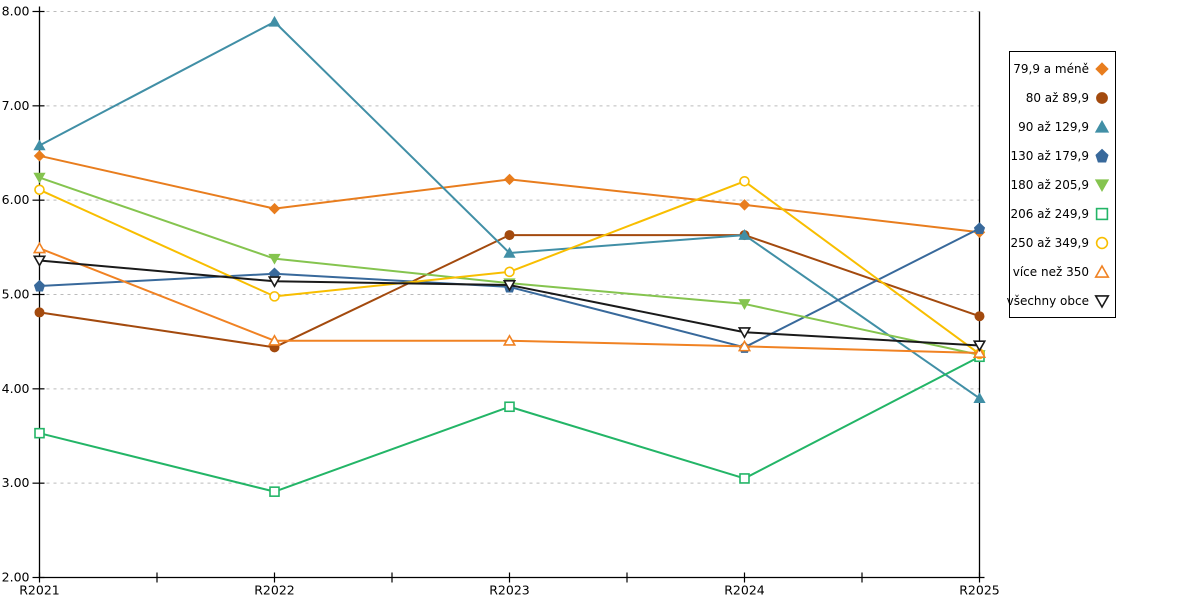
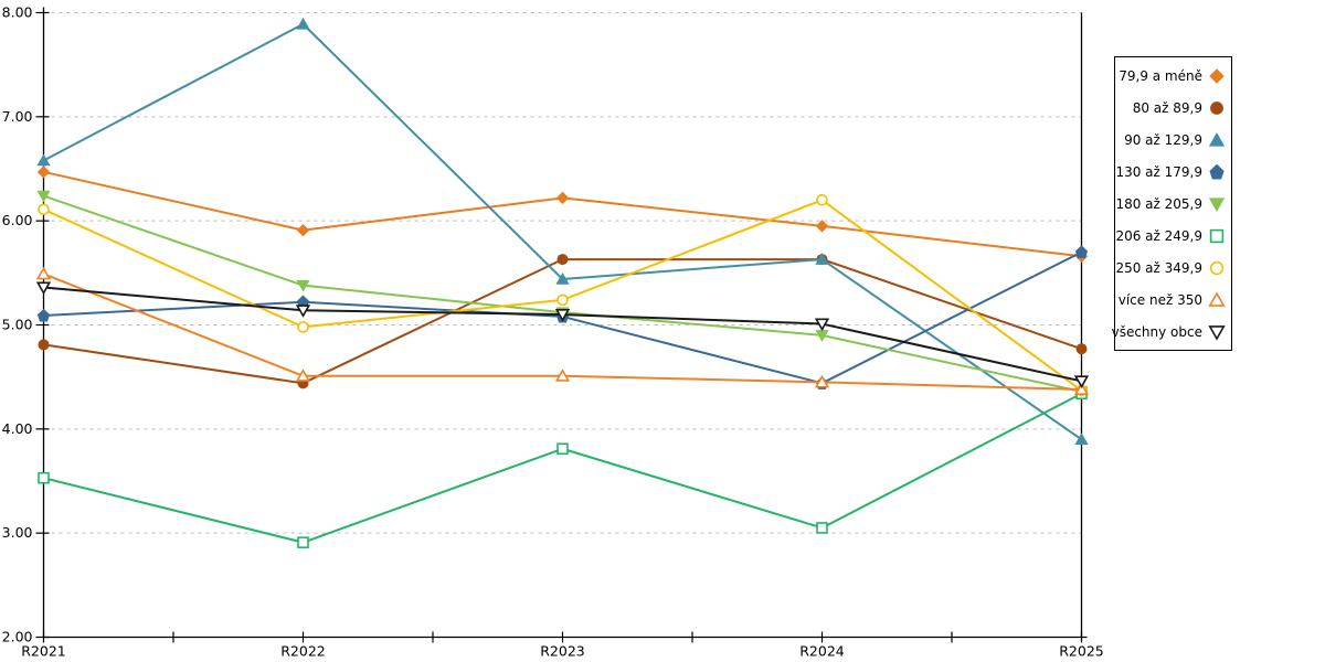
všechny obce/R2024: 4.6 -> 5.0
